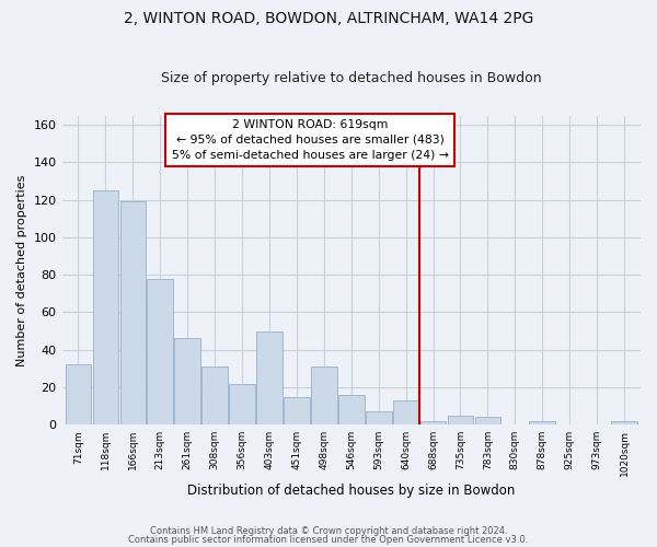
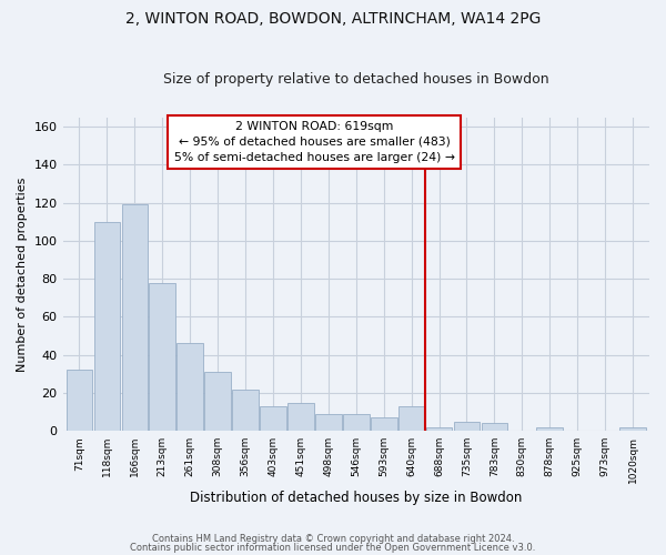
118sqm: 125 -> 110
403sqm: 50 -> 13
498sqm: 31 -> 9
546sqm: 16 -> 9
